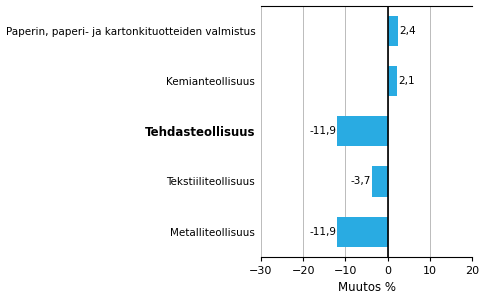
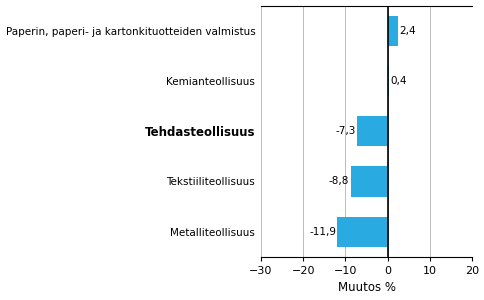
Kemianteollisuus: 2,1 -> 0,4
Tehdasteollisuus: -11,9 -> -7,3
Tekstiiliteollisuus: -3,7 -> -8,8
